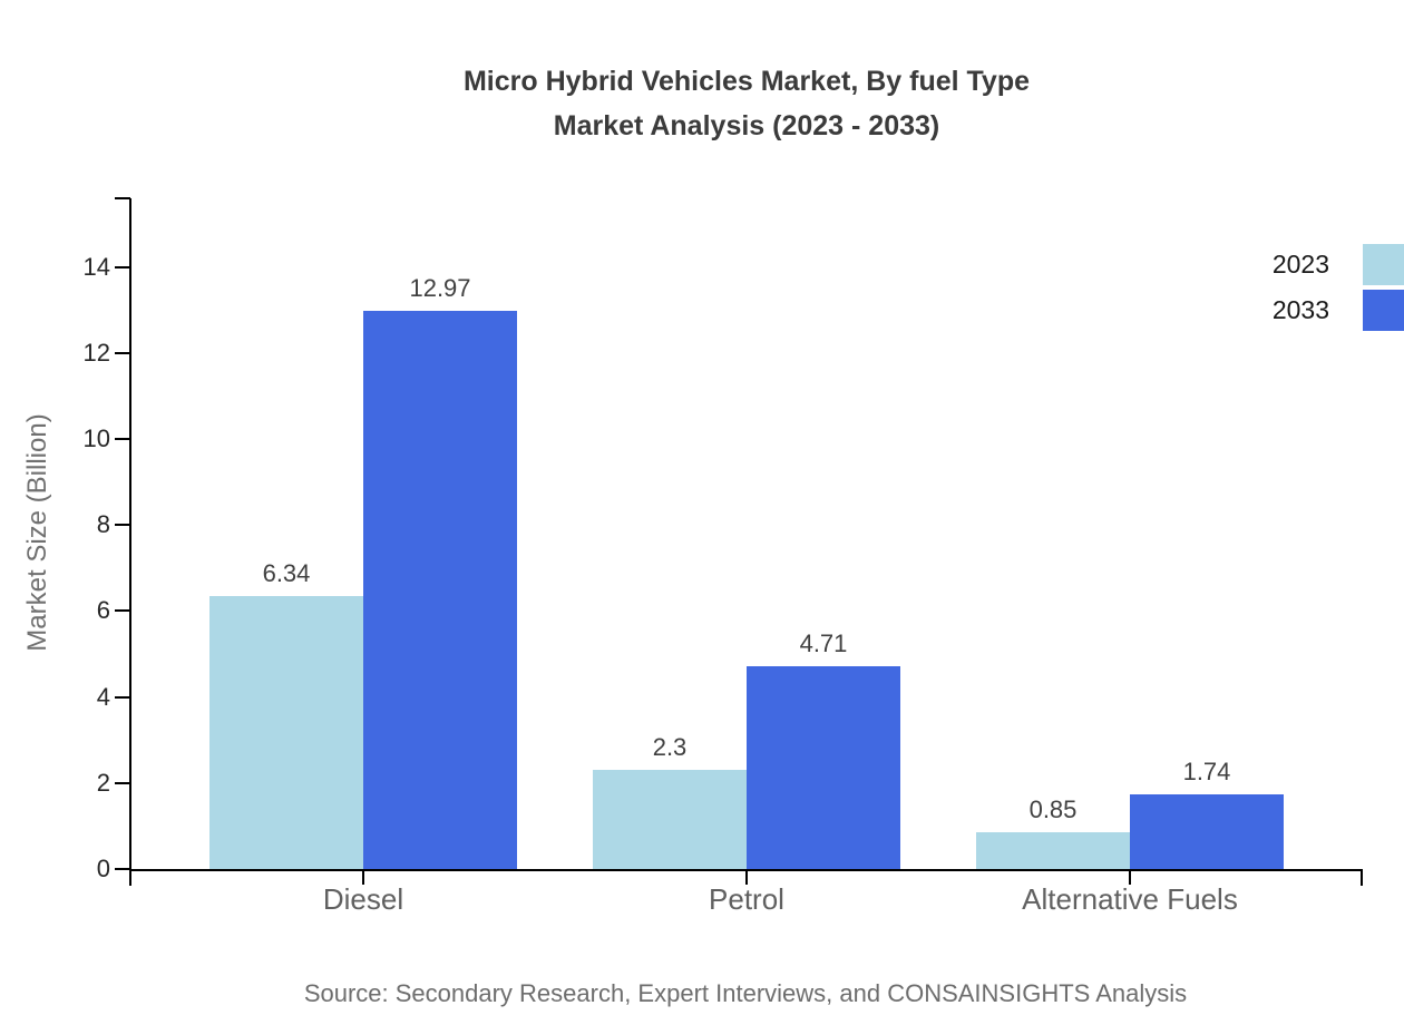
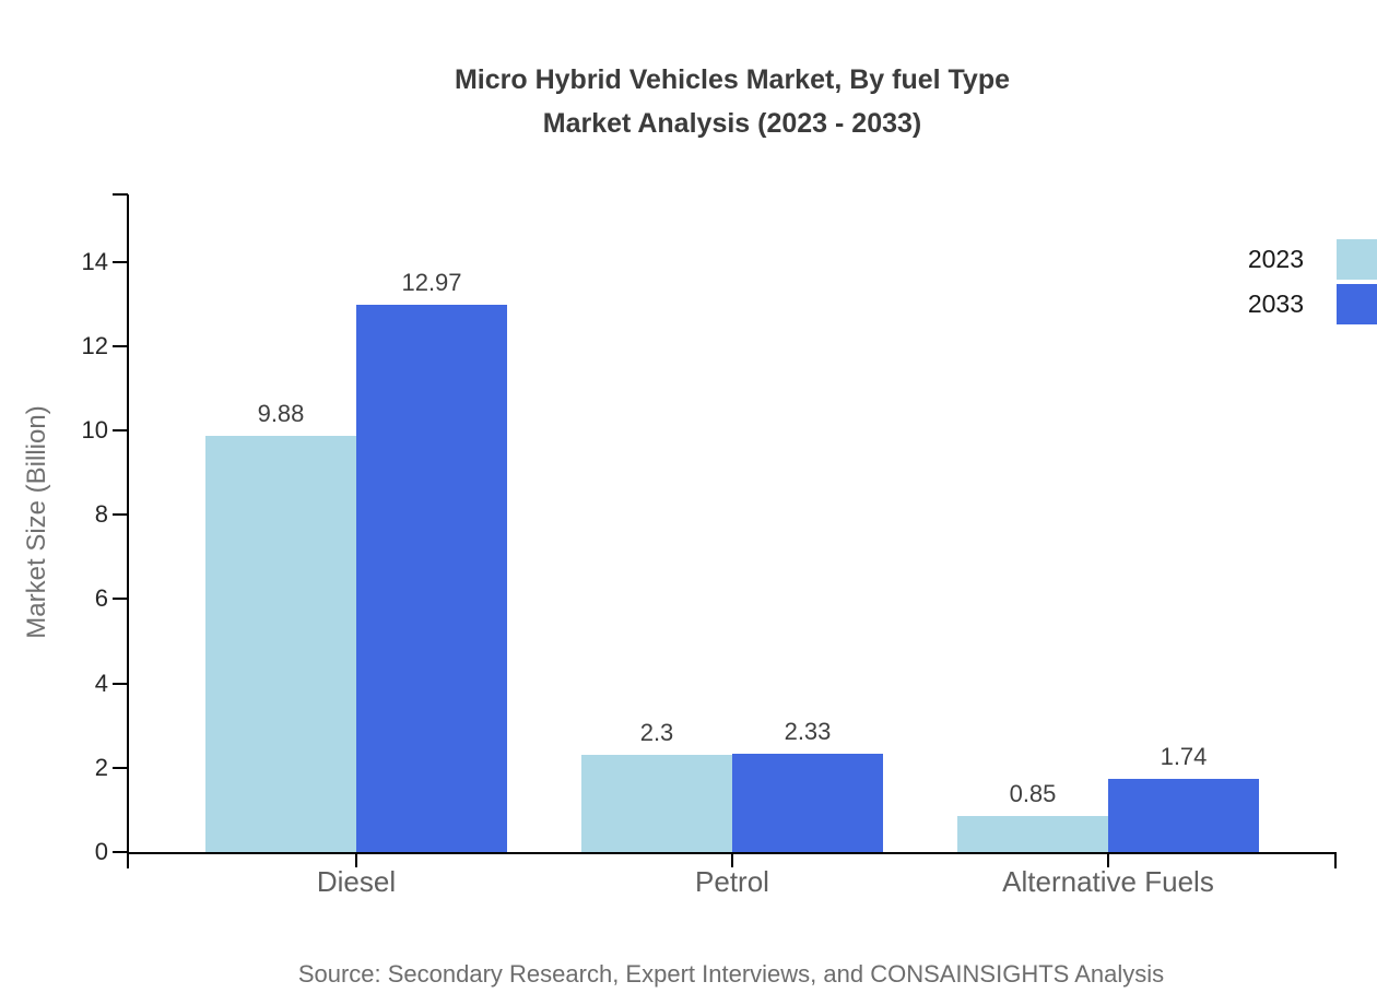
2023/Diesel: 6.34 -> 9.88
2033/Petrol: 4.71 -> 2.33
